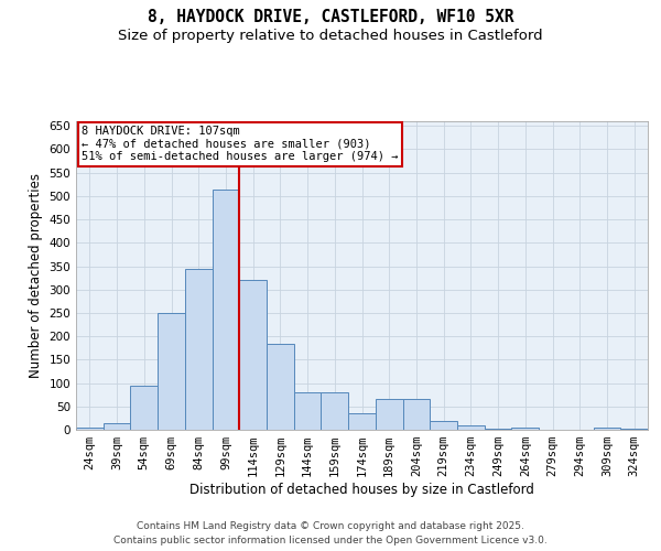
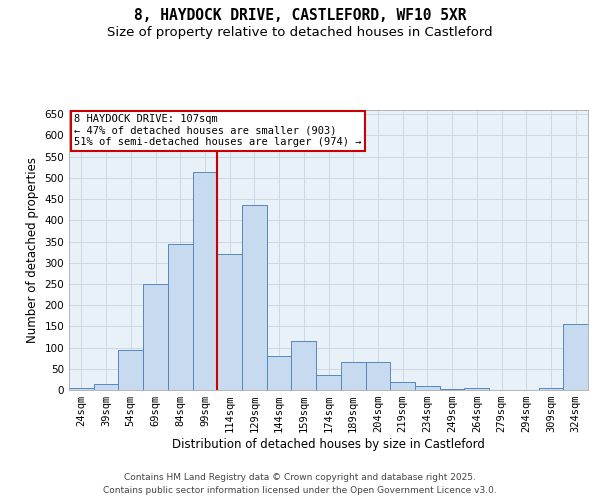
129sqm: 185 -> 435
159sqm: 80 -> 115
324sqm: 2 -> 155
